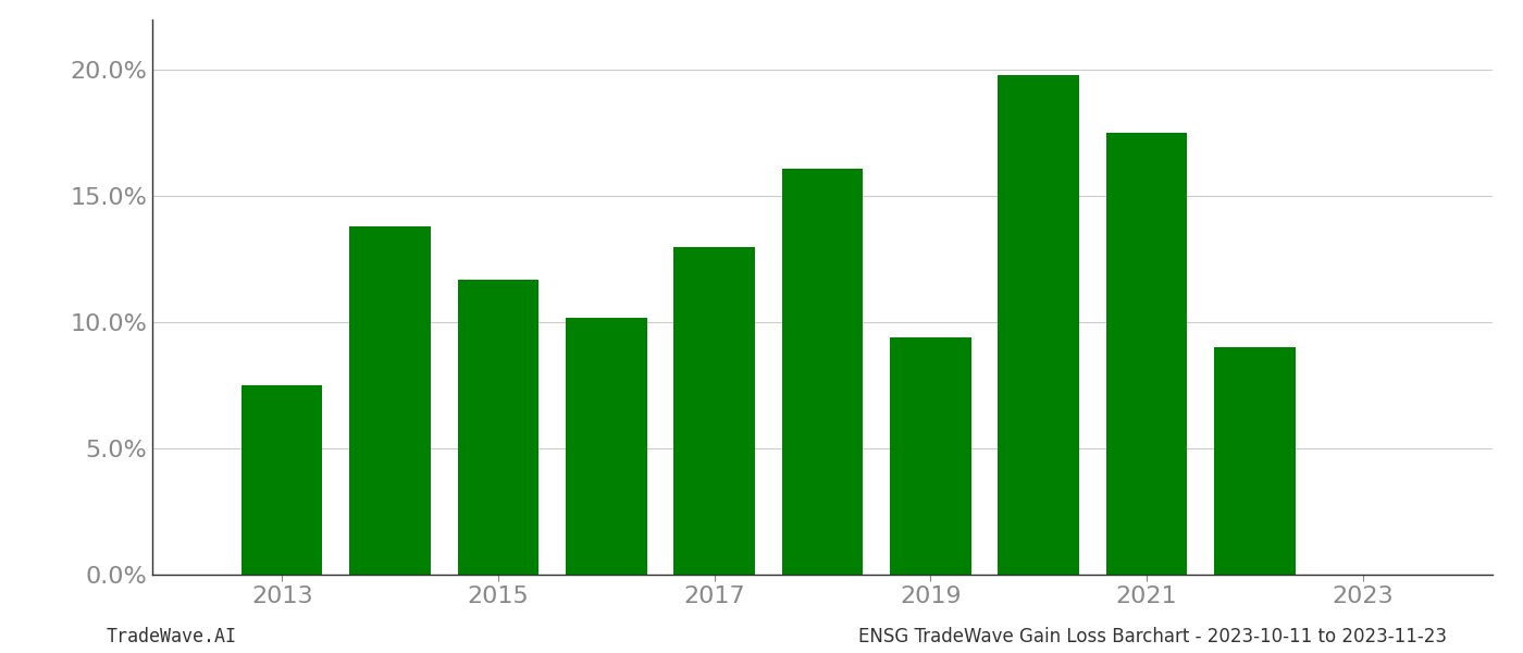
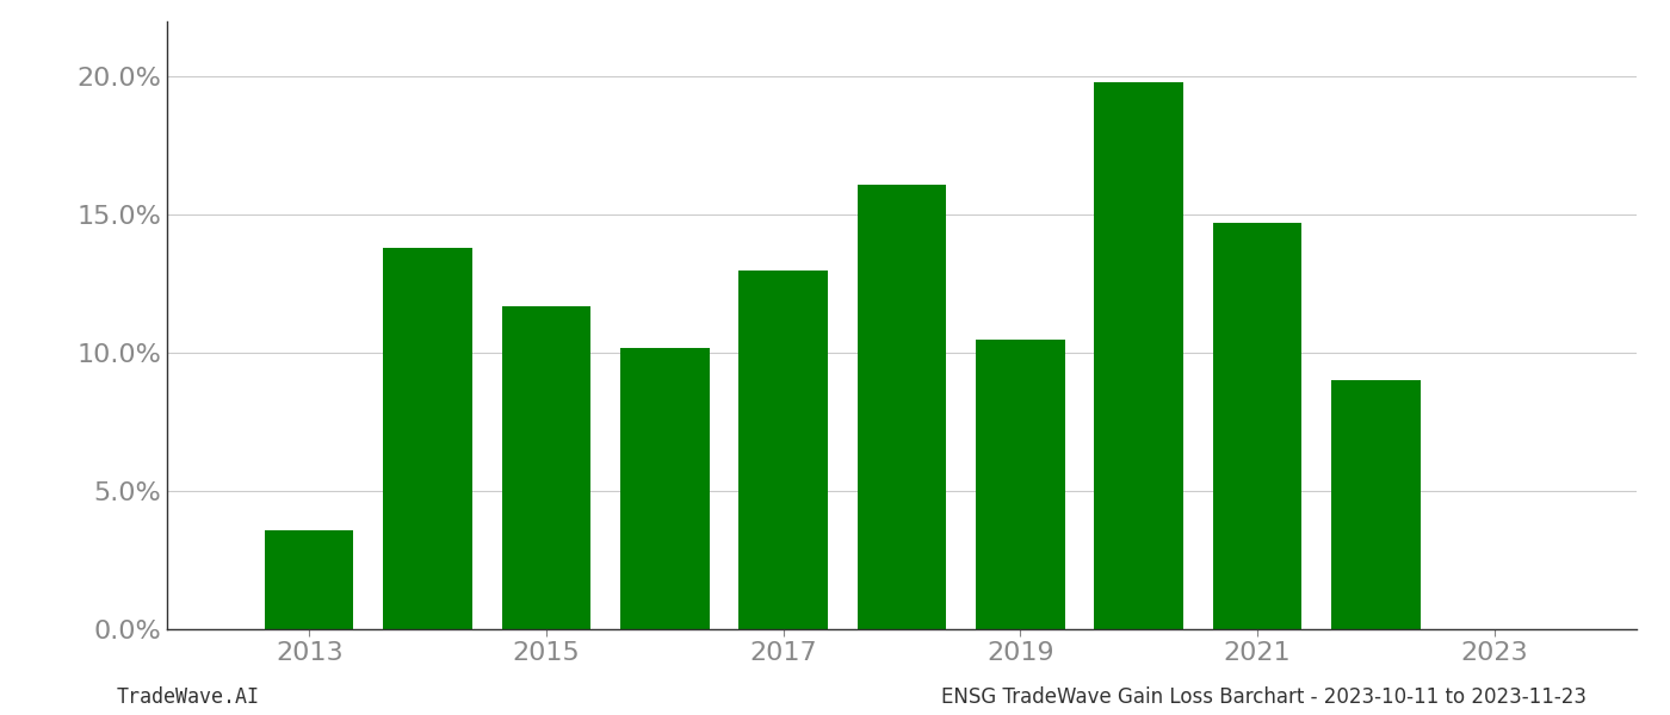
2013: 7.5% -> 3.6%
2019: 9.4% -> 10.5%
2021: 17.5% -> 14.7%
